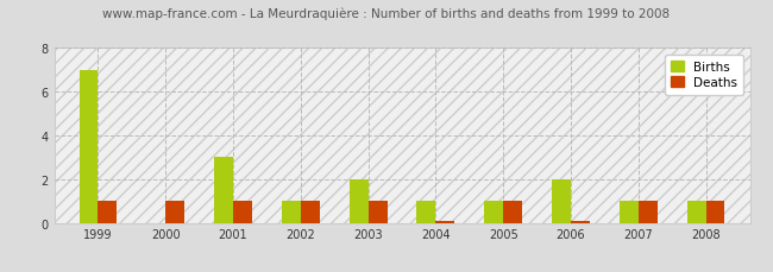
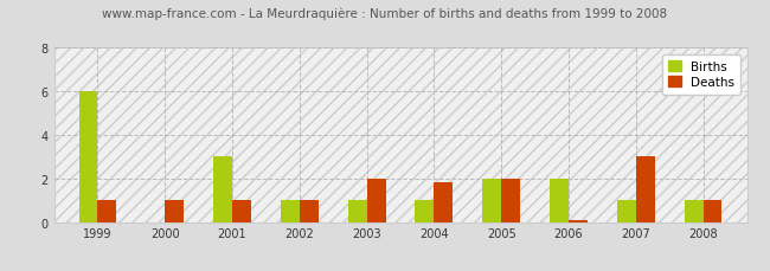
Births/1999: 7 -> 6
Births/2003: 2 -> 1
Deaths/2003: 1.0 -> 2.0
Deaths/2004: 0.1 -> 1.8
Births/2005: 1 -> 2
Deaths/2005: 1.0 -> 2.0
Deaths/2007: 1.0 -> 3.0
